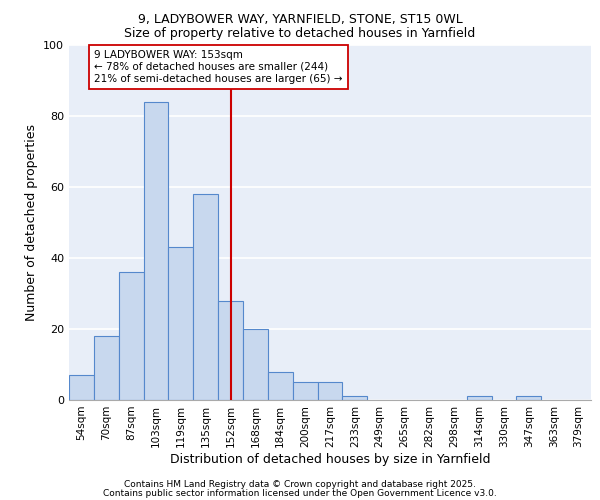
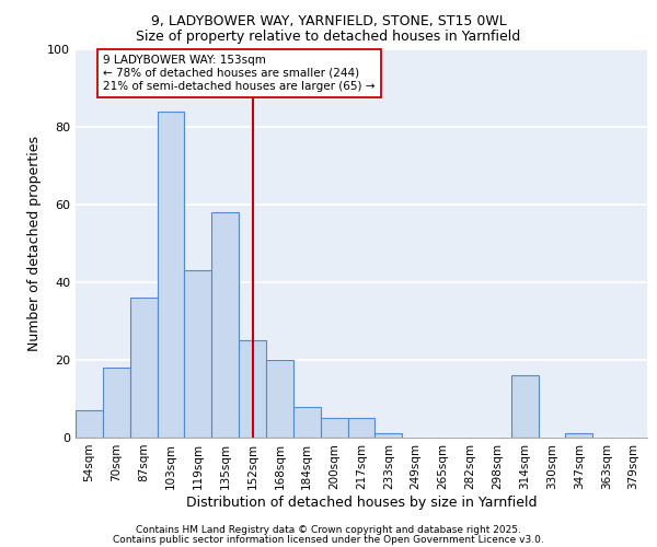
152sqm: 28 -> 25
314sqm: 1 -> 16
